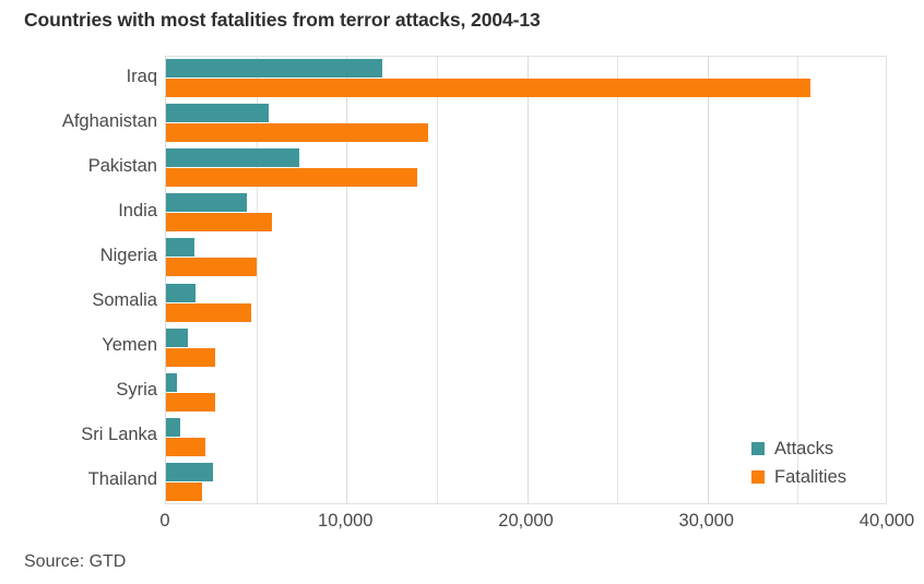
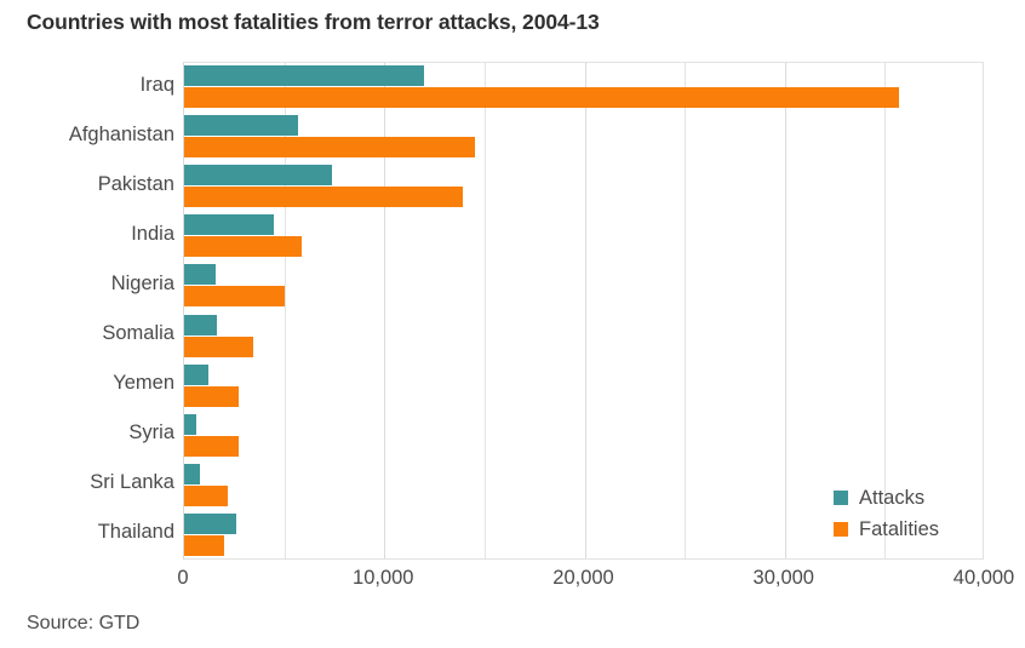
Fatalities/Somalia: 4700 -> 3400
